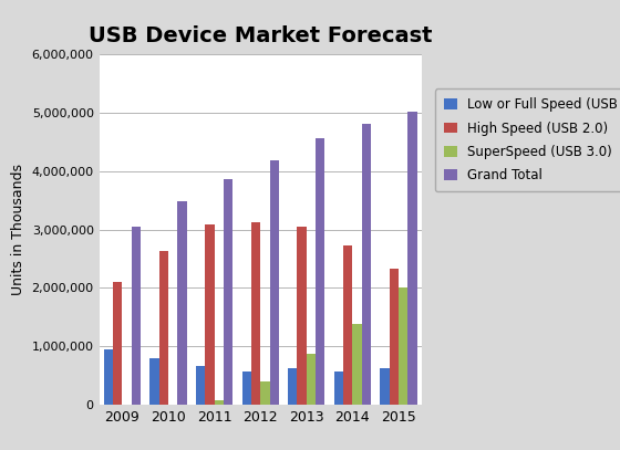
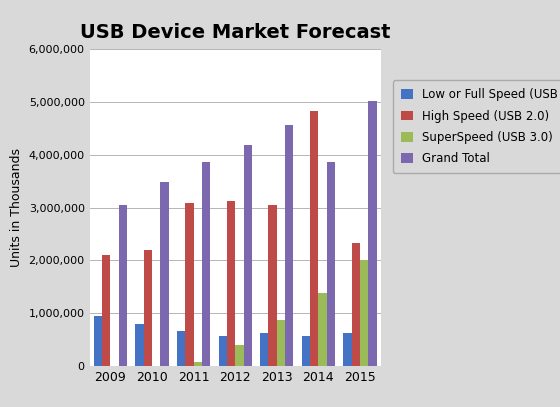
High Speed (USB 2.0)/2010: 2,630,000 -> 2,200,000
High Speed (USB 2.0)/2014: 2,730,000 -> 4,820,000
Grand Total/2014: 4,800,000 -> 3,860,000
